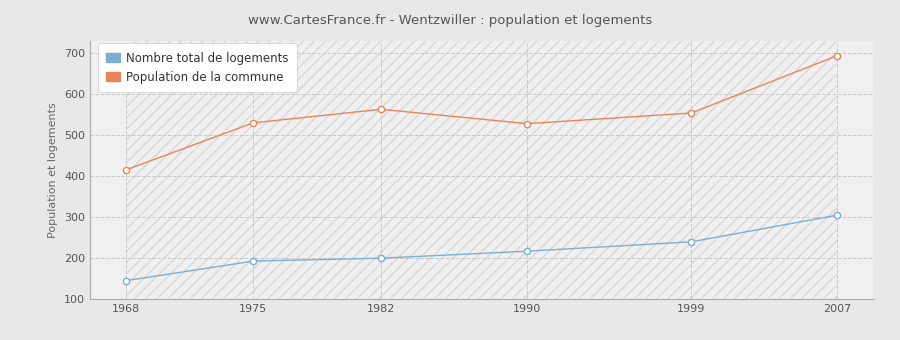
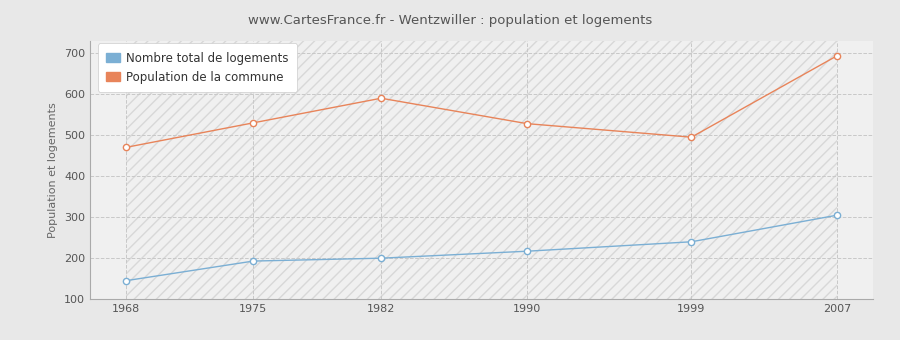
Population de la commune/1968: 415 -> 470
Population de la commune/1982: 563 -> 590
Population de la commune/1999: 554 -> 495
